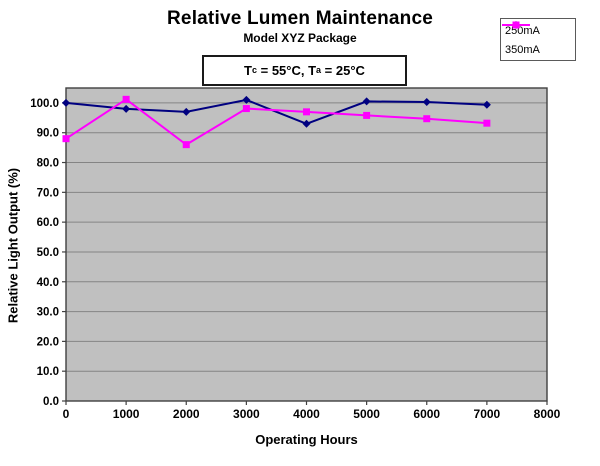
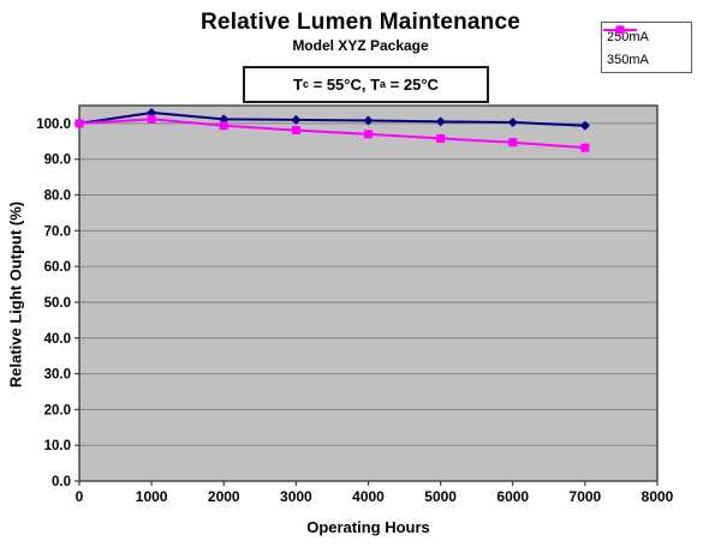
350mA/0: 88 -> 100
250mA/1000: 98 -> 103
250mA/2000: 97 -> 101
350mA/2000: 86 -> 99
250mA/4000: 93 -> 101
